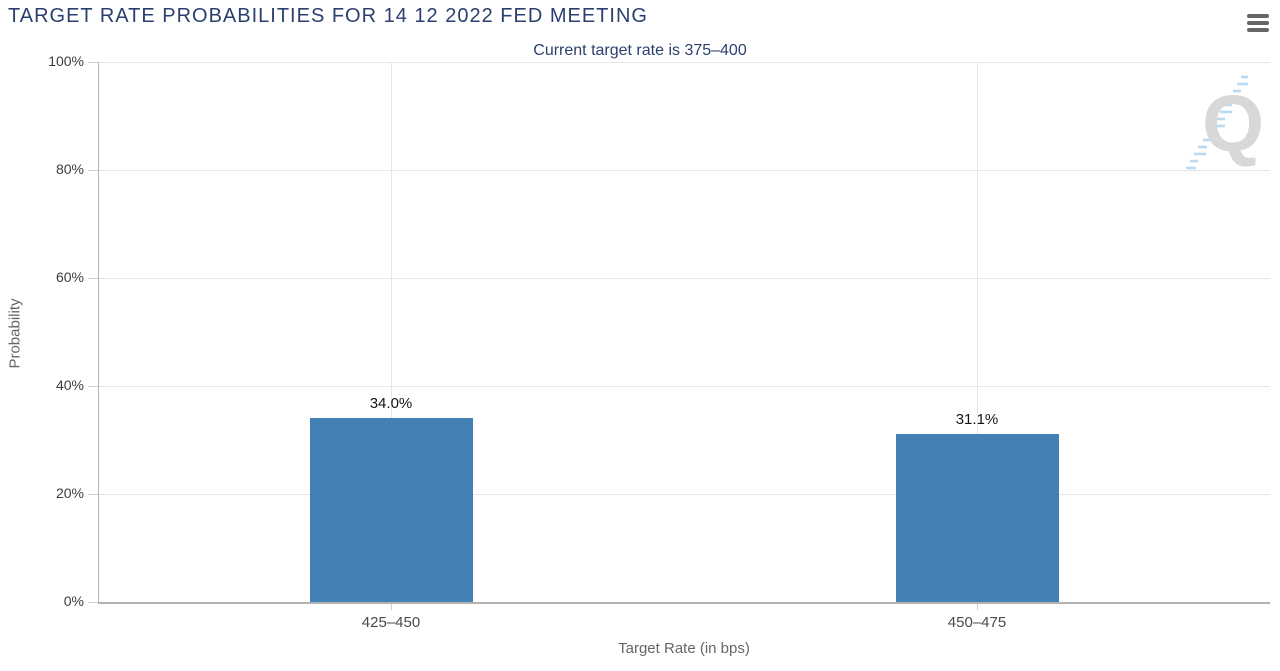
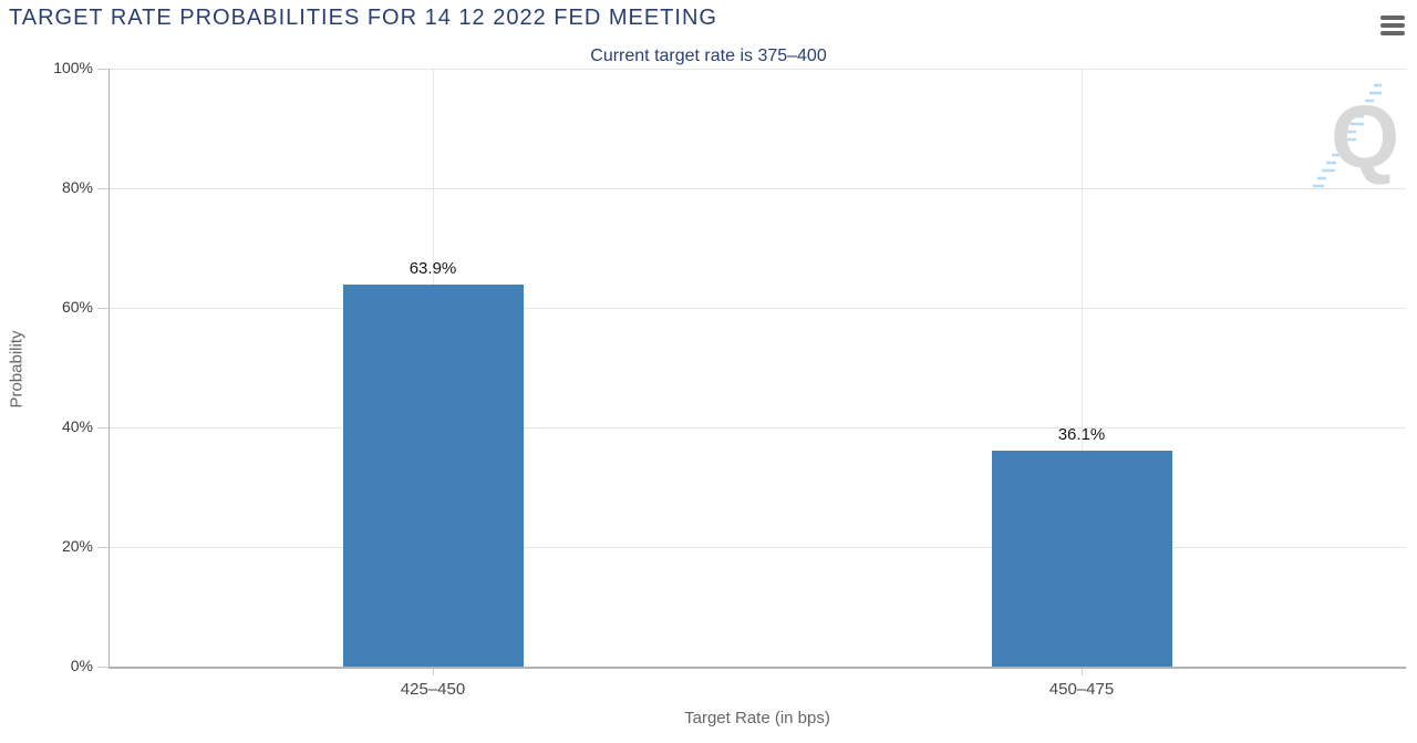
425–450: 34.0% -> 63.9%
450–475: 31.1% -> 36.1%
